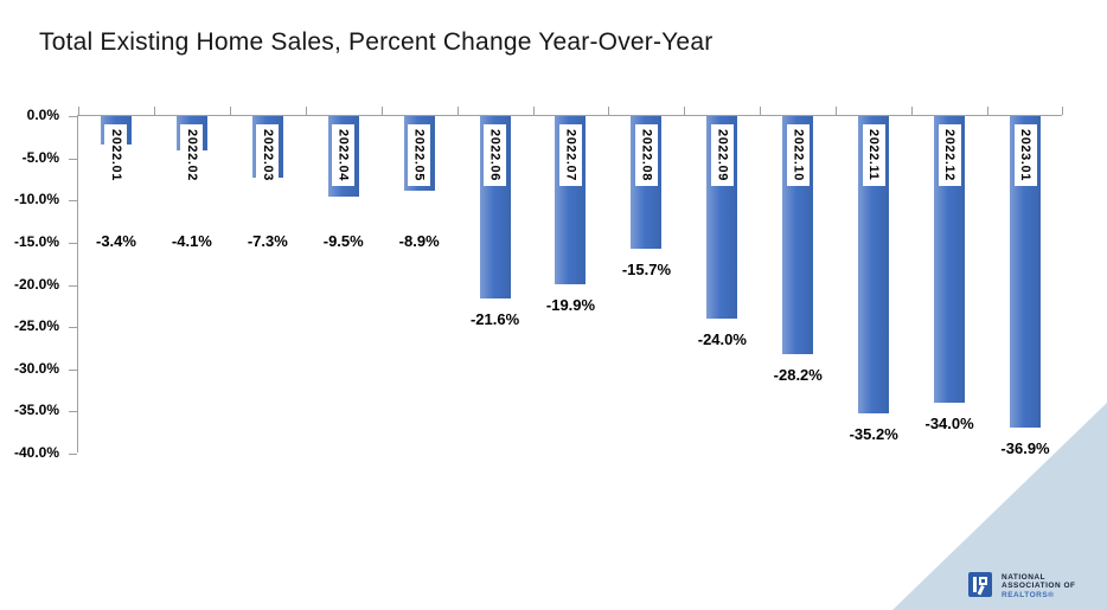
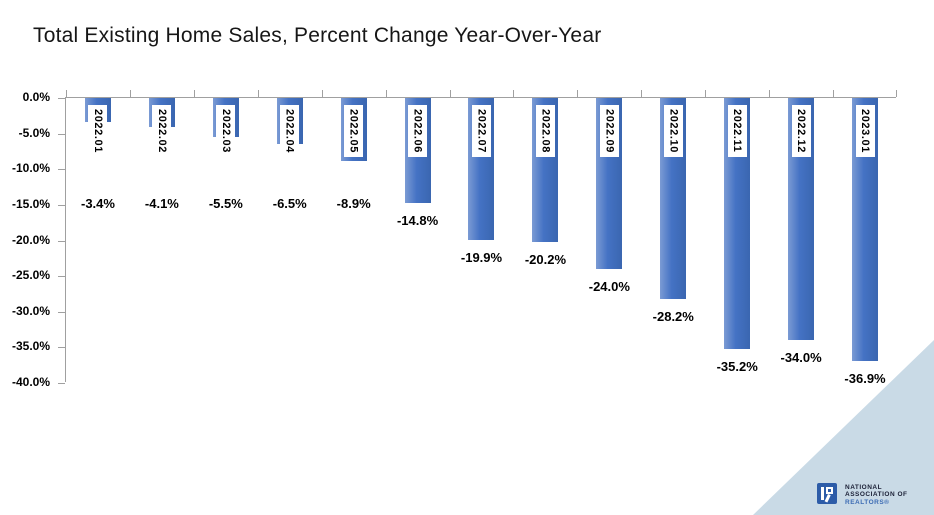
2022.03: -7.3% -> -5.5%
2022.04: -9.5% -> -6.5%
2022.06: -21.6% -> -14.8%
2022.08: -15.7% -> -20.2%
